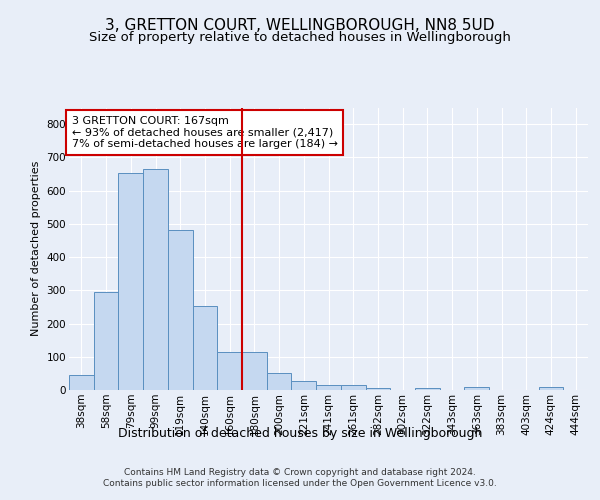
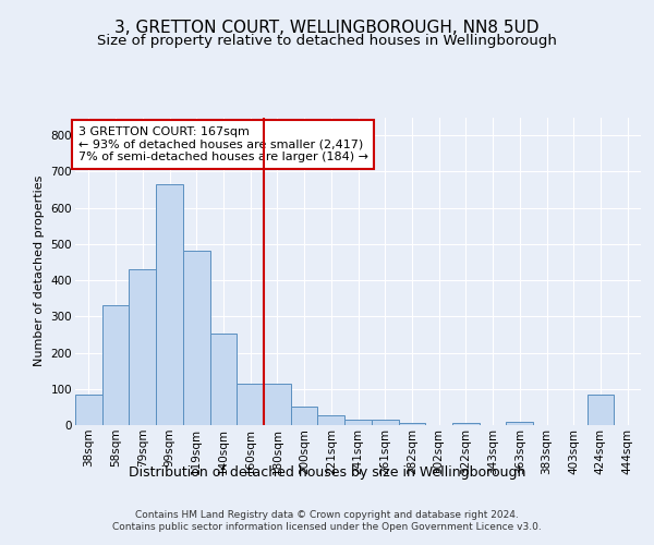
38sqm: 45 -> 85
58sqm: 295 -> 330
79sqm: 653 -> 430
424sqm: 8 -> 85
